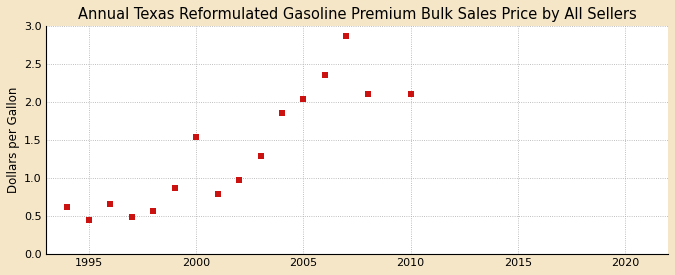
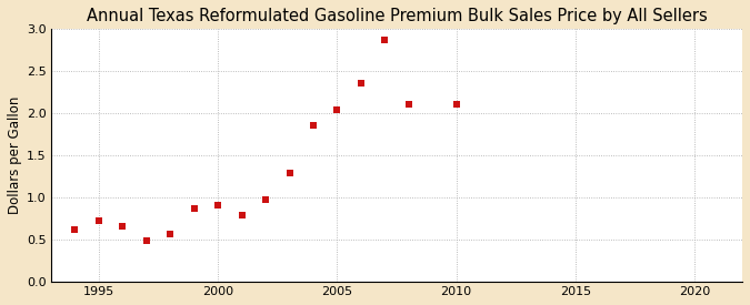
1995: 0.44 -> 0.72
2000: 1.54 -> 0.90
